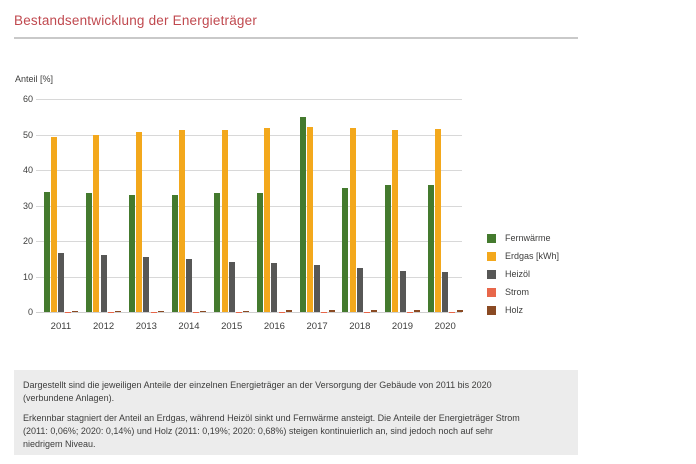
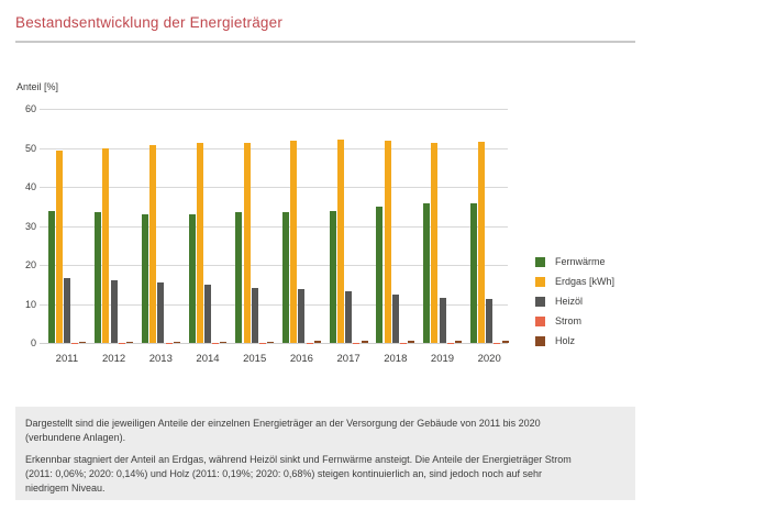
Fernwärme/2017: 55 -> 34
